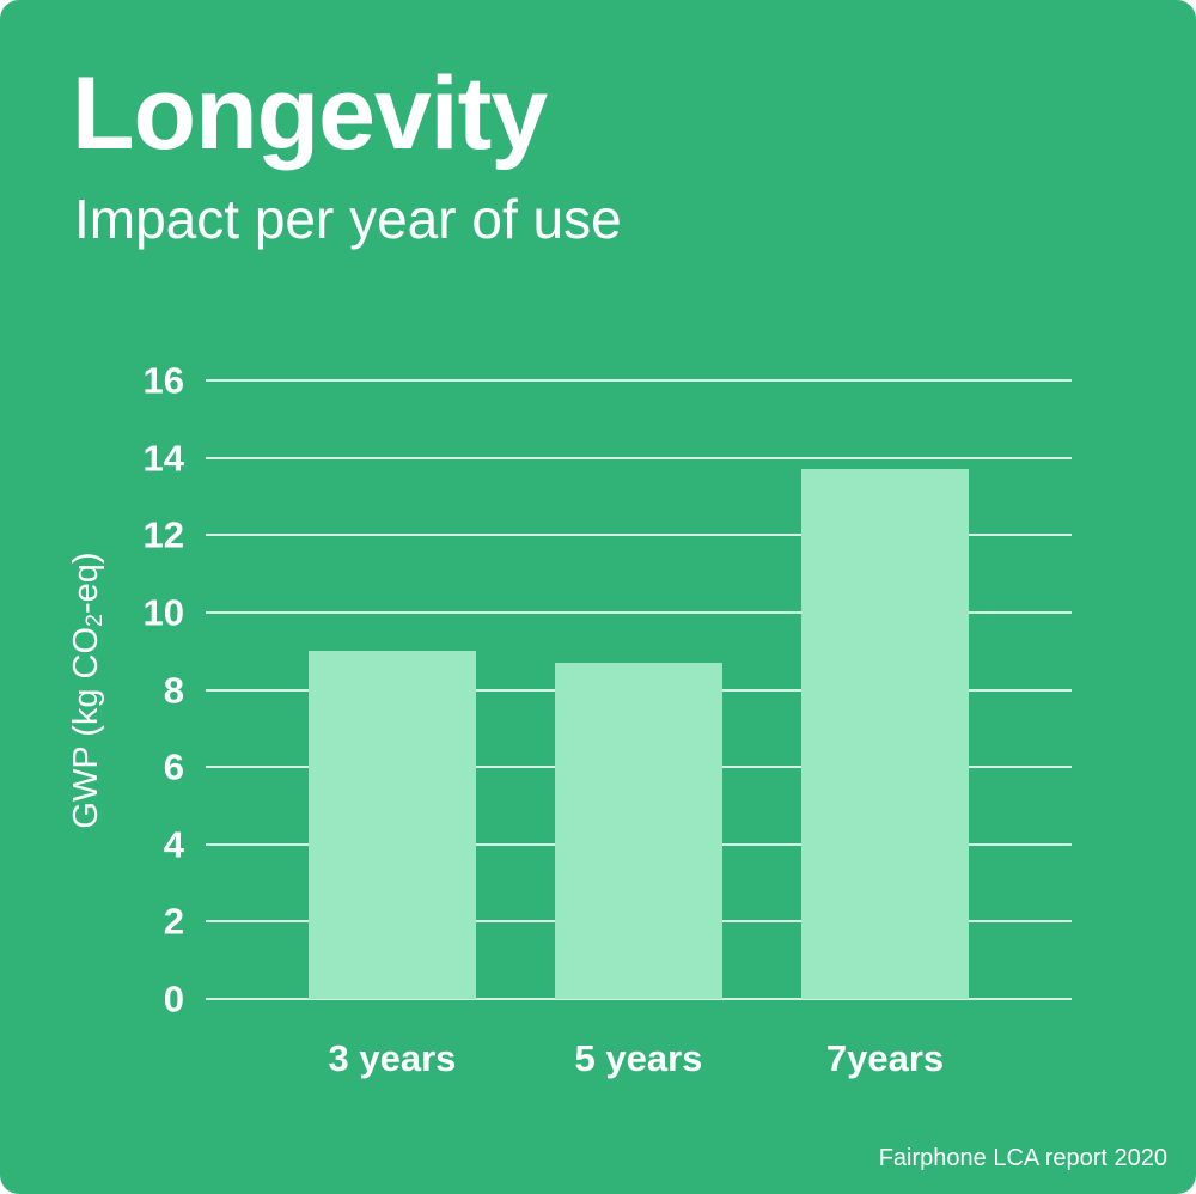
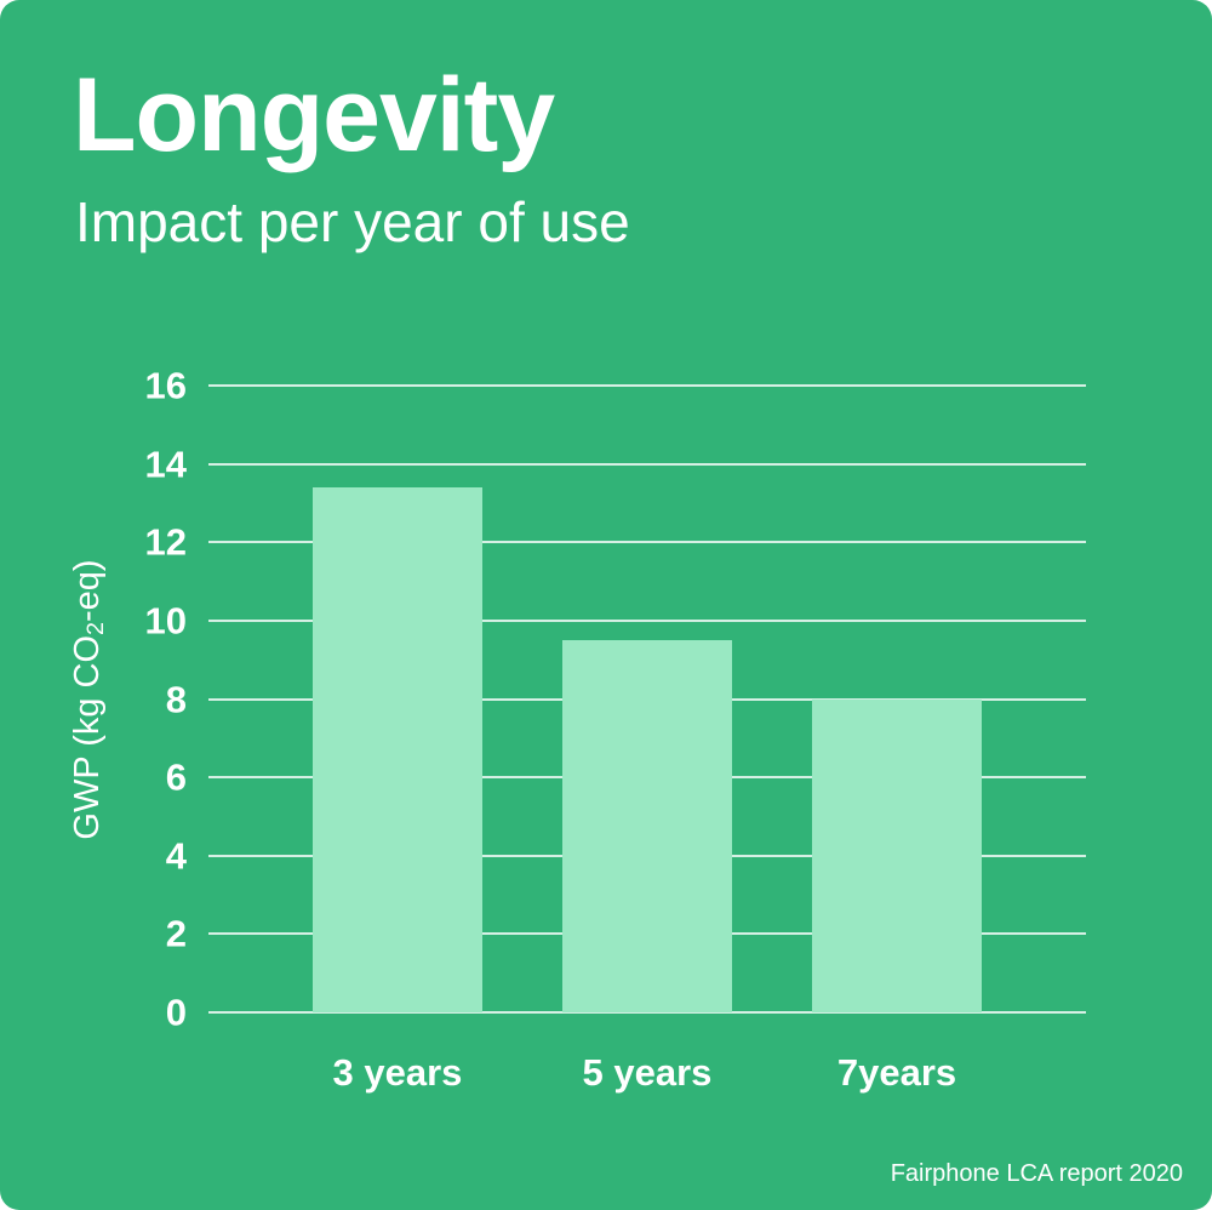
3 years: 9.0 -> 13.4
5 years: 8.7 -> 9.5
7years: 13.7 -> 8.0
